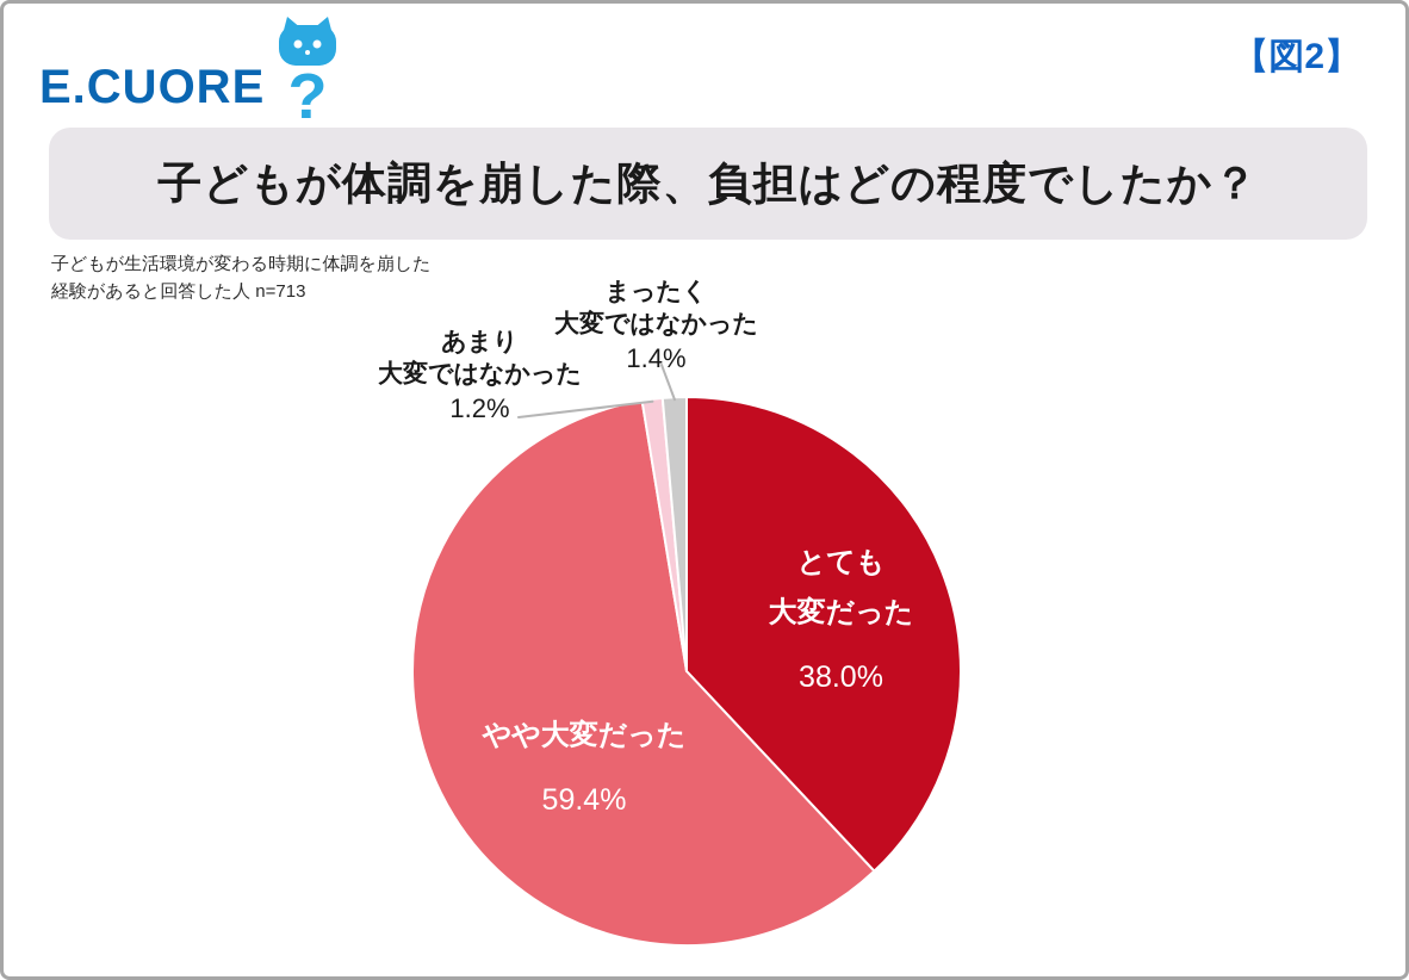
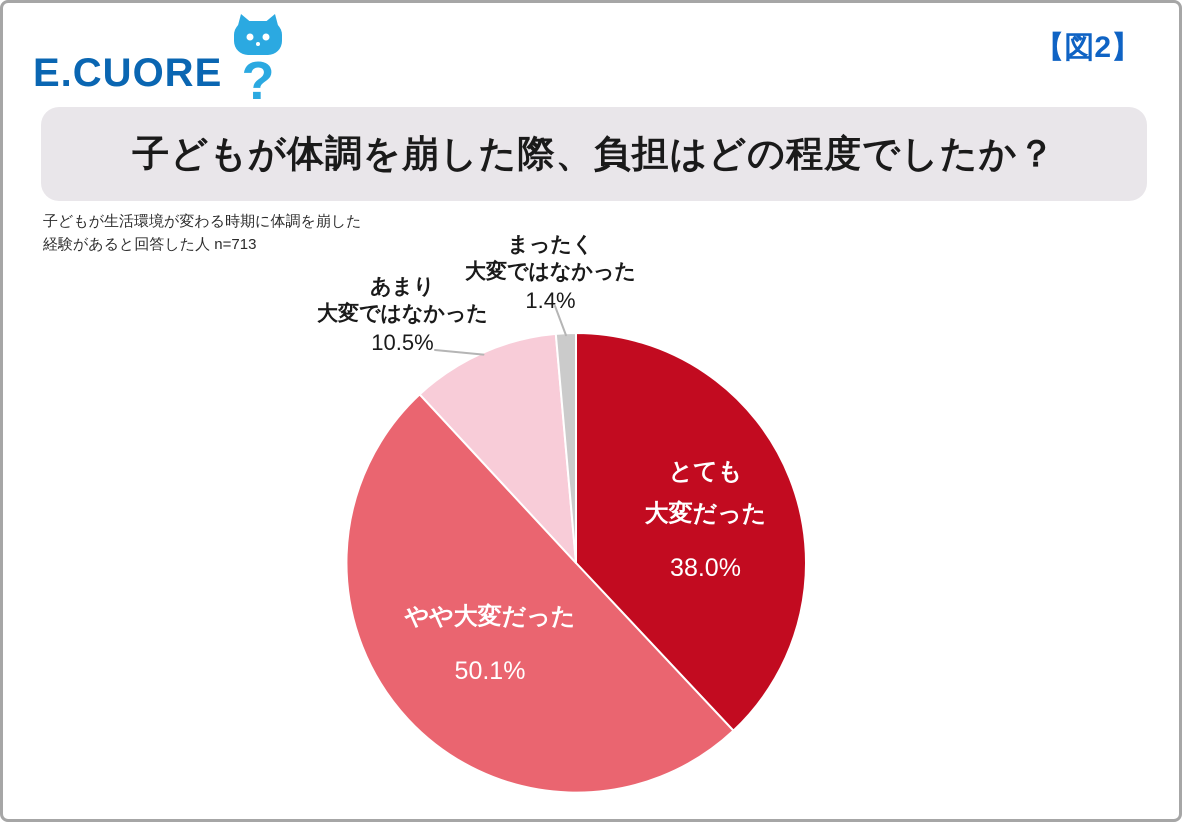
やや大変だった: 59.4% -> 50.1%
あまり大変ではなかった: 1.2% -> 10.5%
